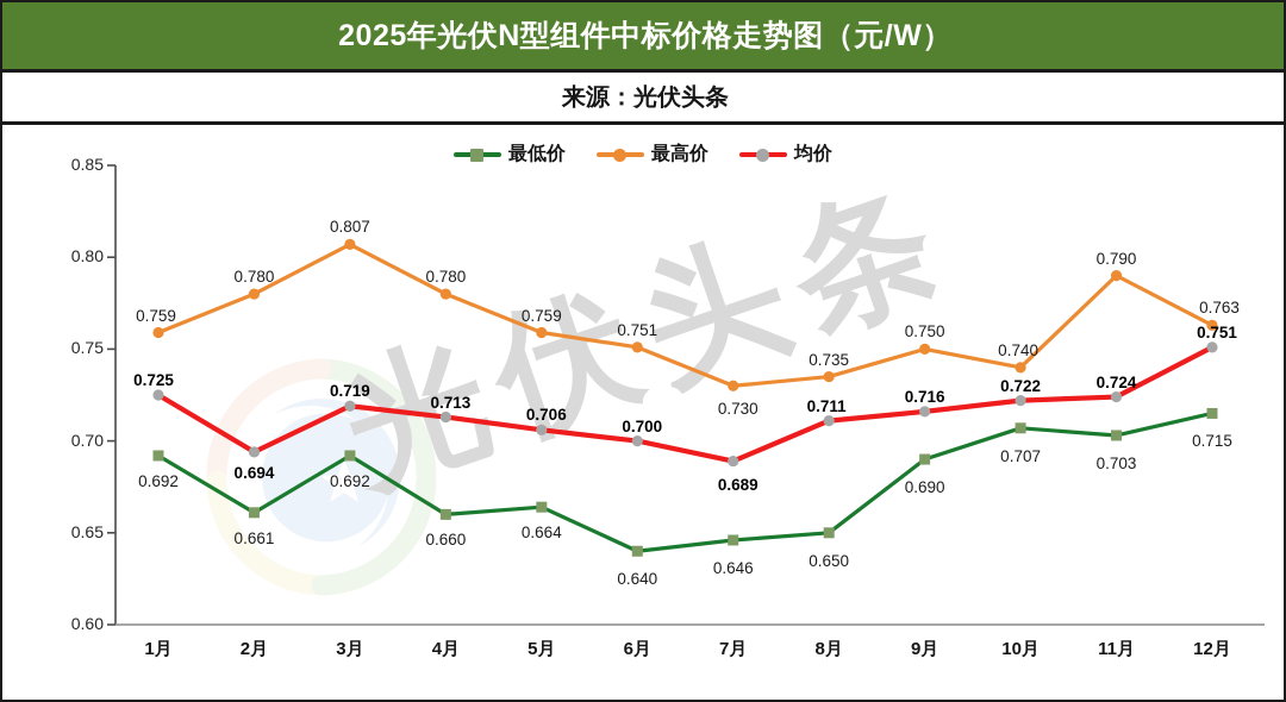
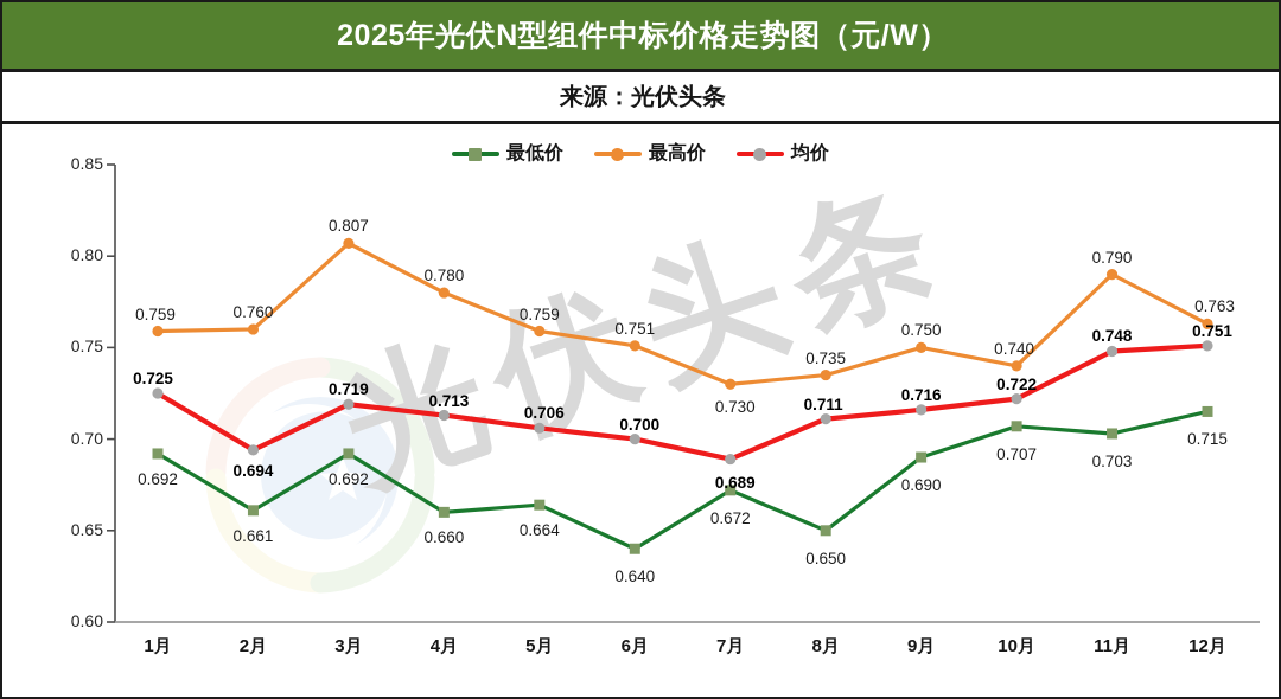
最高价/2月: 0.780 -> 0.760
最低价/7月: 0.646 -> 0.672
均价/11月: 0.724 -> 0.748
